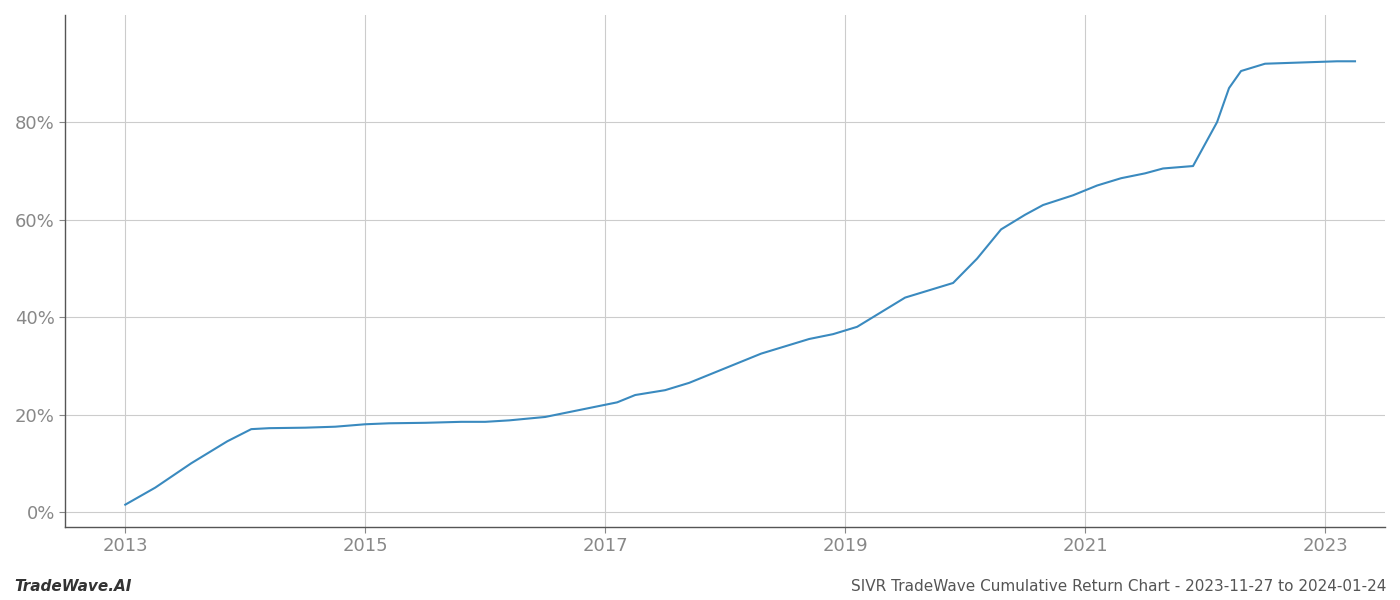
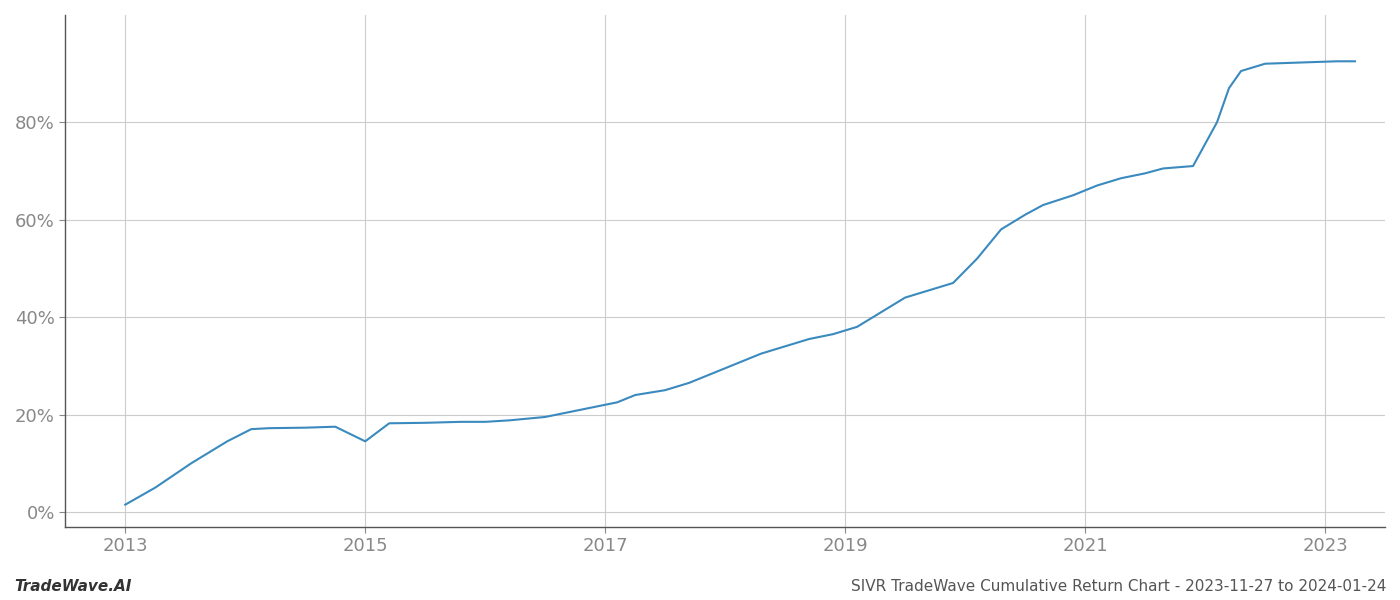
2015: 18.0% -> 14.5%
